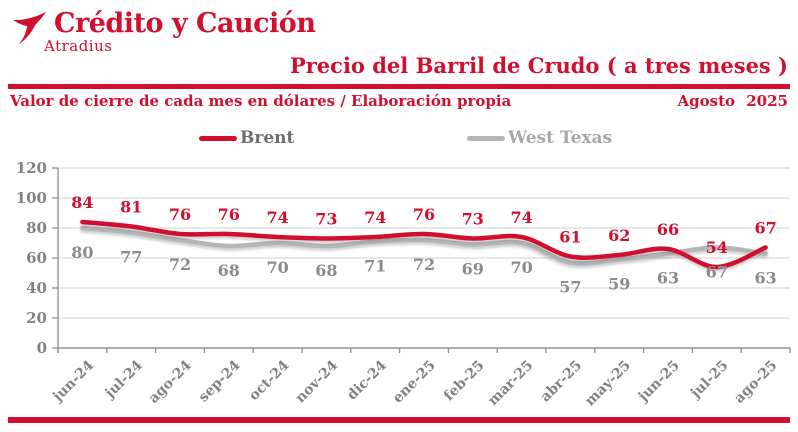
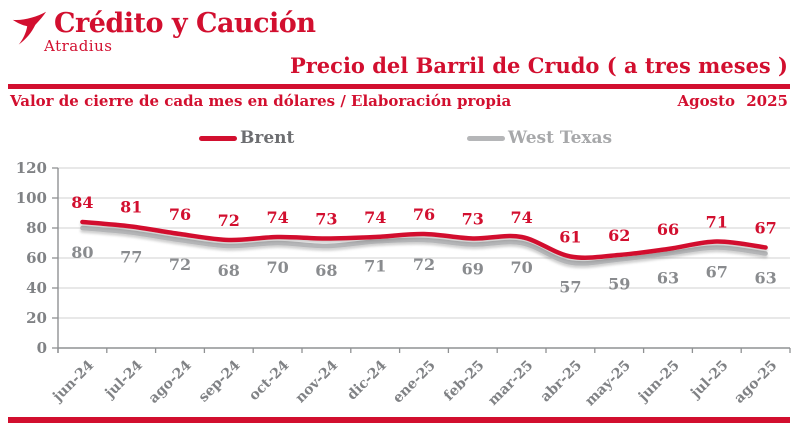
Brent/sep-24: 76 -> 72
Brent/jul-25: 54 -> 71
